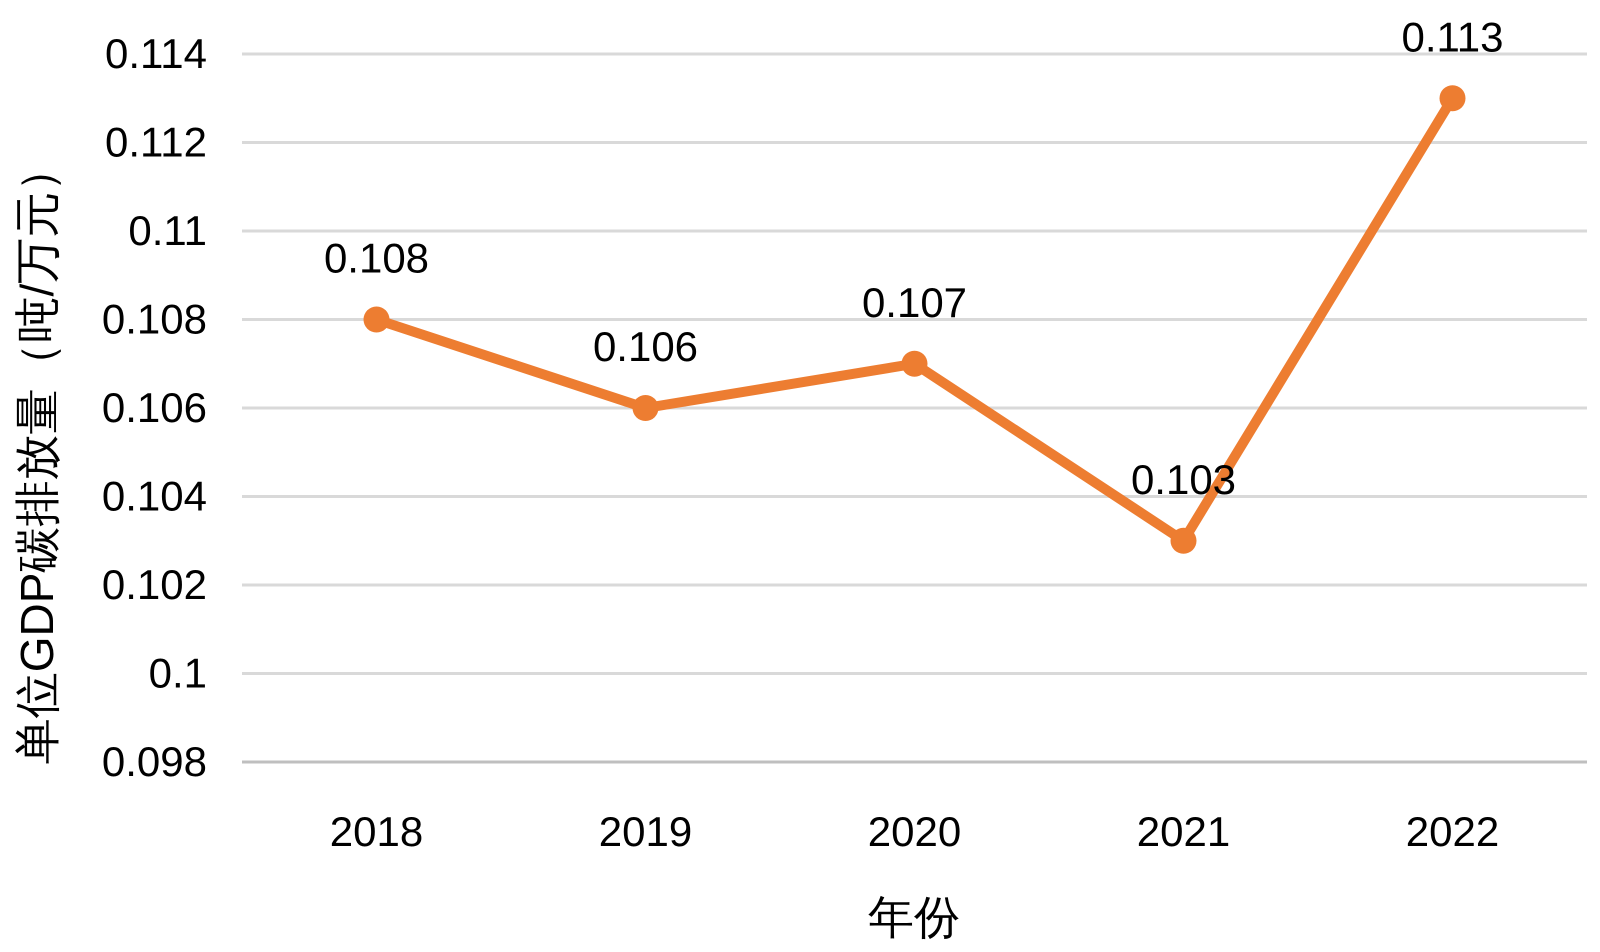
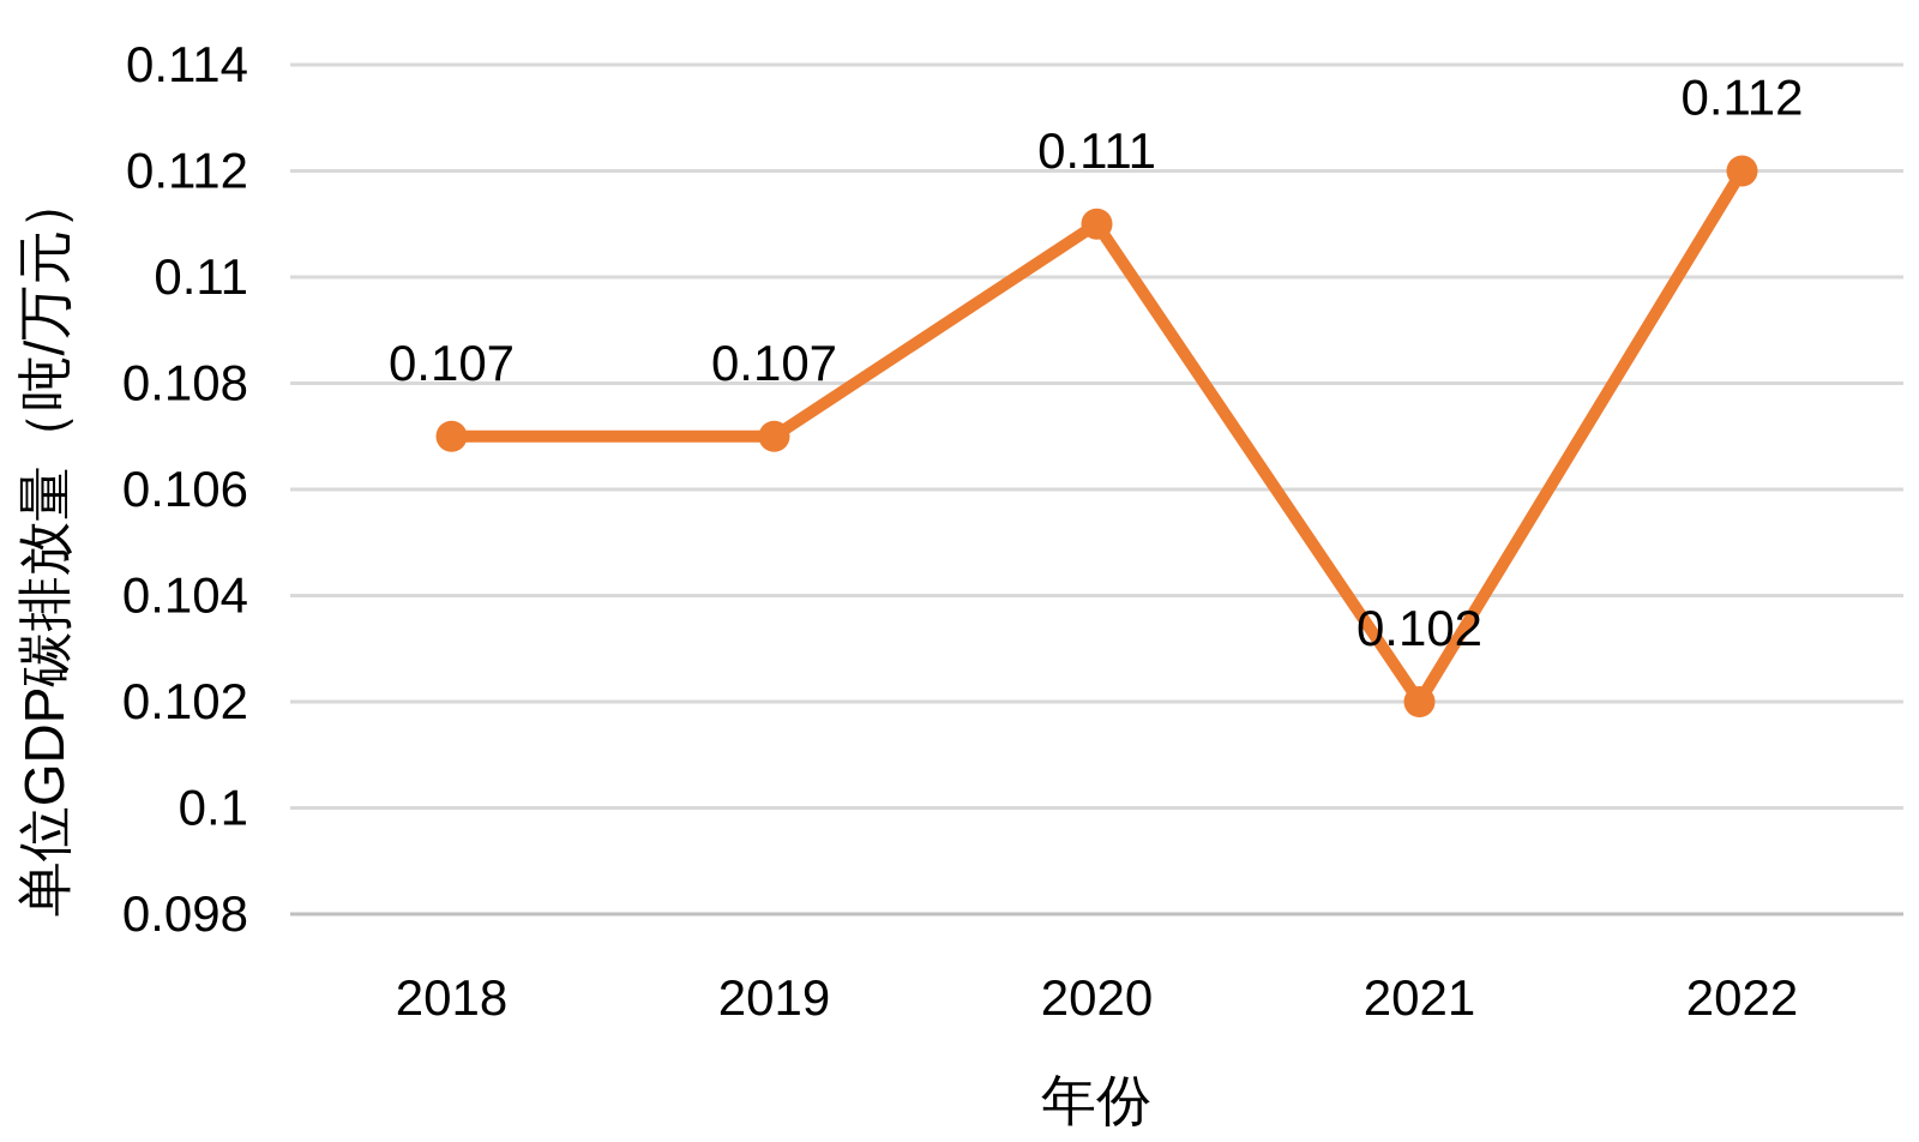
2018: 0.108 -> 0.107
2019: 0.106 -> 0.107
2020: 0.107 -> 0.111
2021: 0.103 -> 0.102
2022: 0.113 -> 0.112
